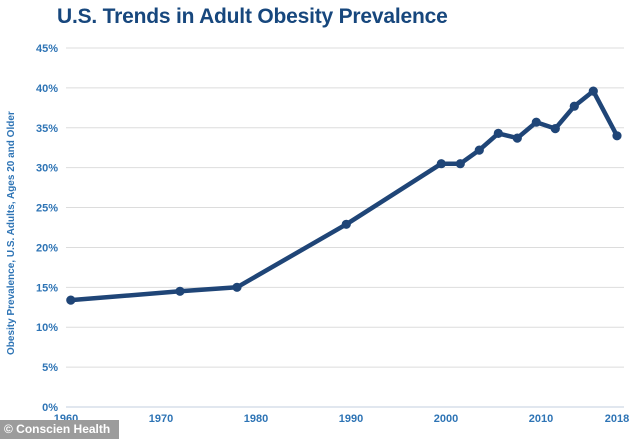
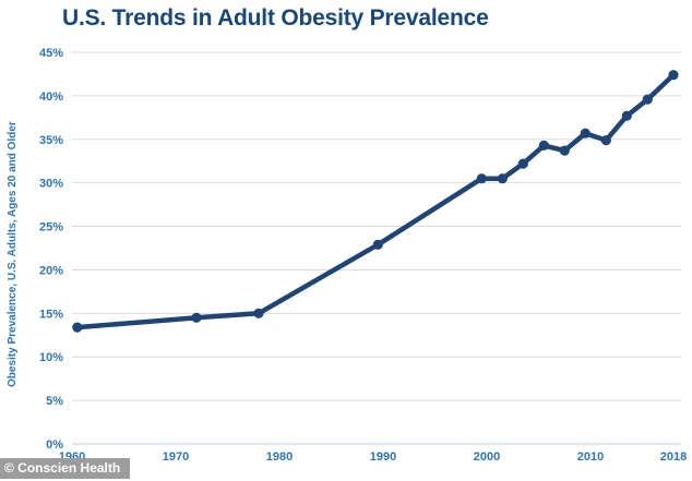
2018: 34% -> 42%
